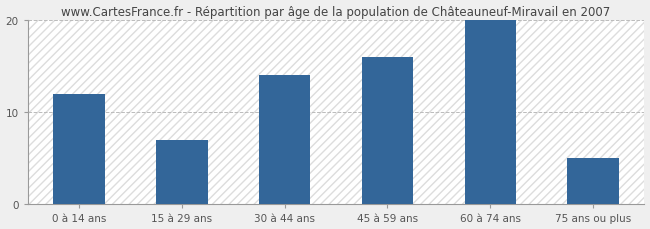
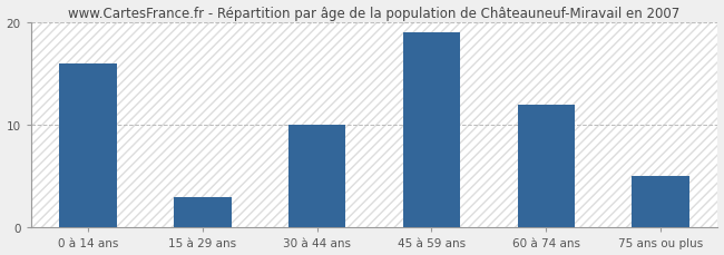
0 à 14 ans: 12 -> 16
15 à 29 ans: 7 -> 3
30 à 44 ans: 14 -> 10
45 à 59 ans: 16 -> 19
60 à 74 ans: 20 -> 12
